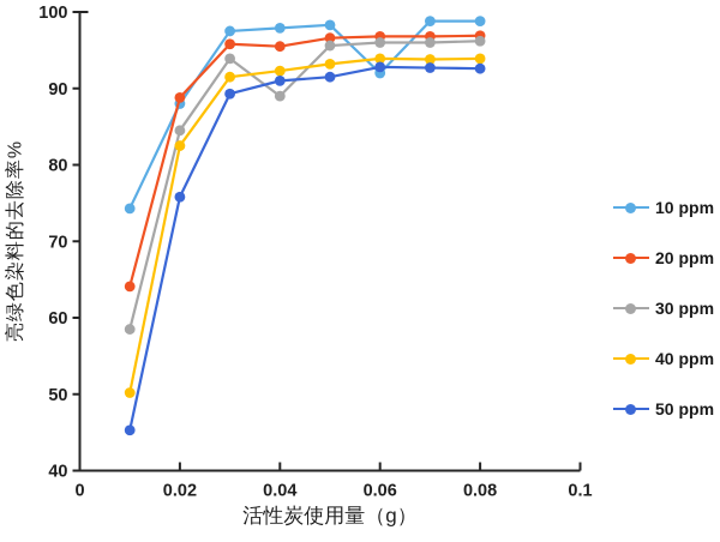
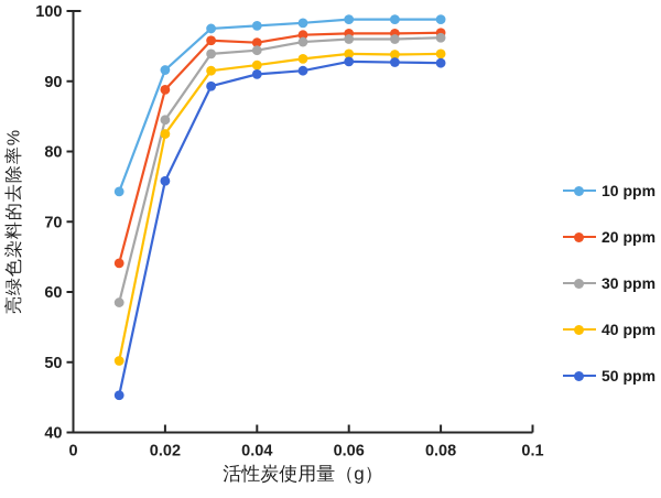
10 ppm/0.02: 88 -> 92
30 ppm/0.04: 89 -> 94
10 ppm/0.06: 92 -> 99
